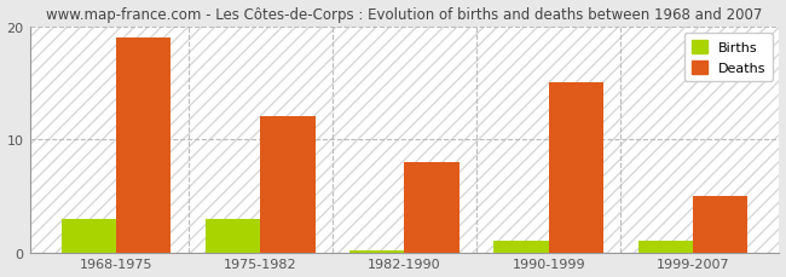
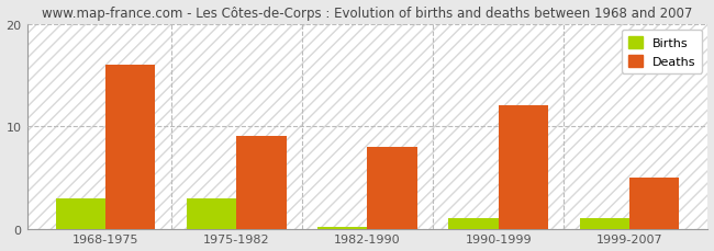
Deaths/1968-1975: 19 -> 16
Deaths/1975-1982: 12 -> 9
Deaths/1990-1999: 15 -> 12
